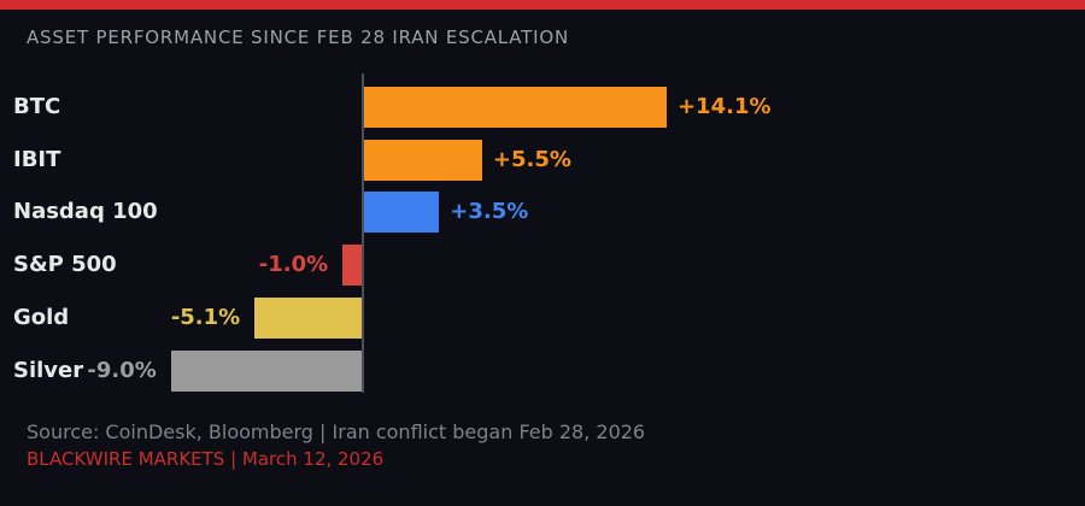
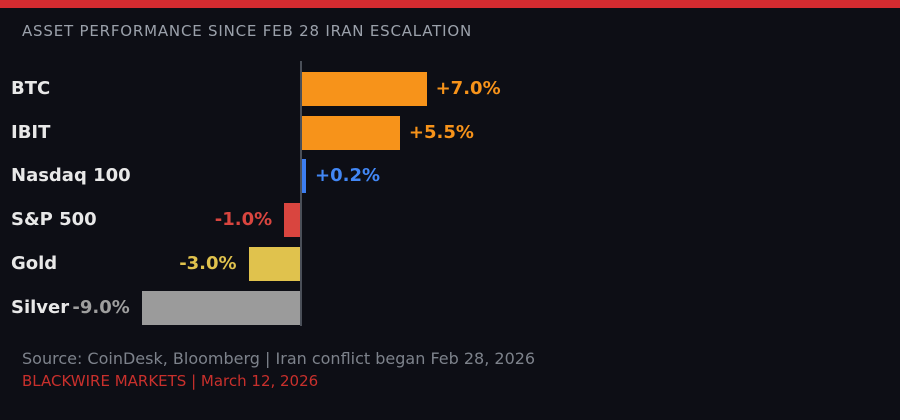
BTC: +14.1% -> +7.0%
Nasdaq 100: +3.5% -> +0.2%
Gold: -5.1% -> -3.0%
